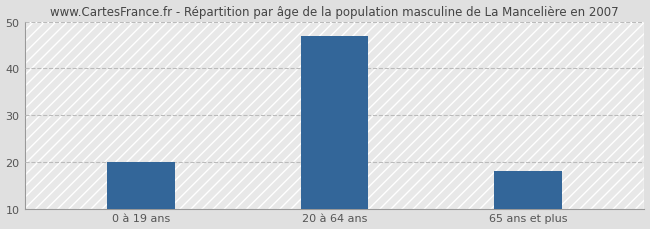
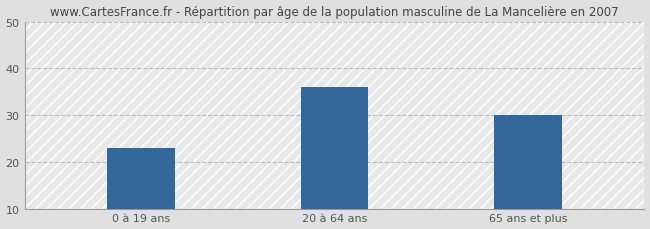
0 à 19 ans: 20 -> 23
20 à 64 ans: 47 -> 36
65 ans et plus: 18 -> 30
